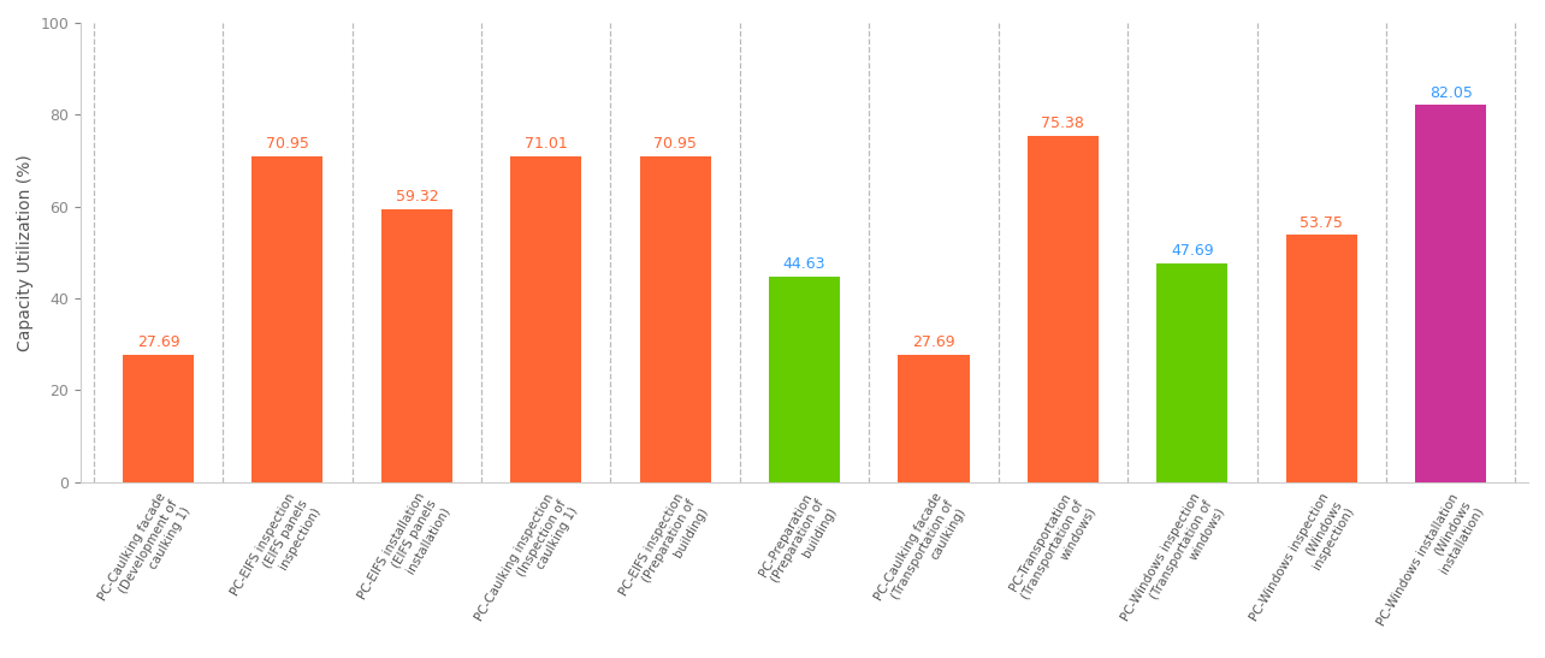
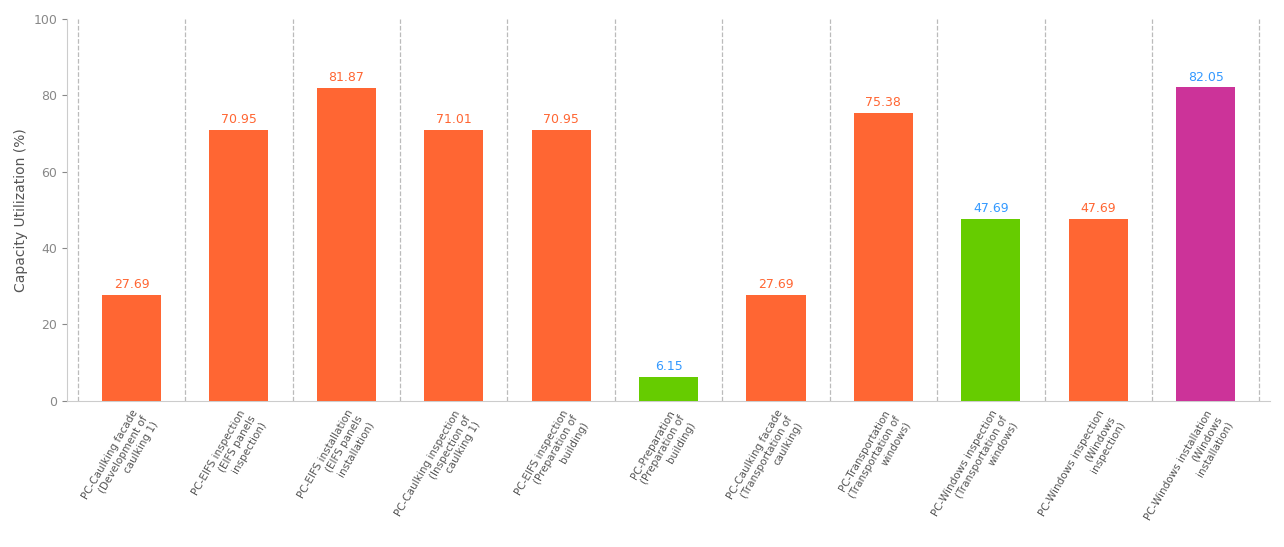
PC-EIFS installation (EIFS panels installation): 59.32 -> 81.87
PC-Preparation (Preparation of building): 44.63 -> 6.15
PC-Windows inspection (Windows inspection): 53.75 -> 47.69
